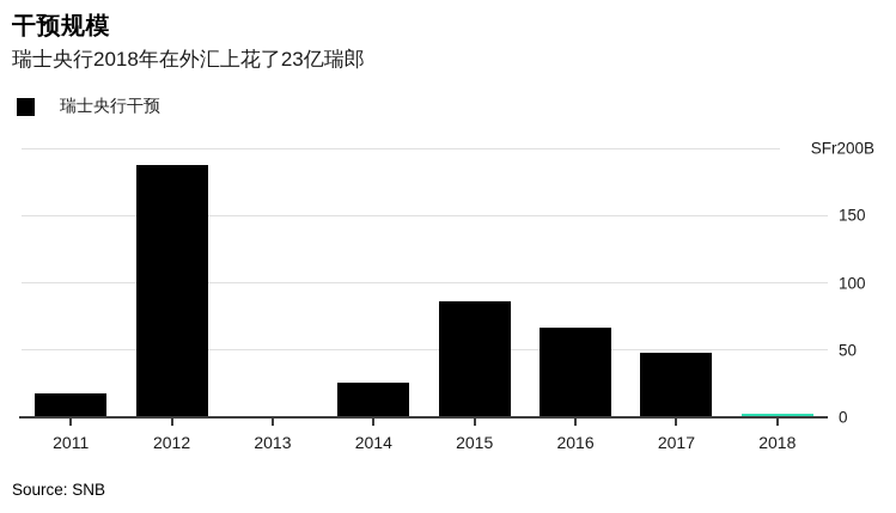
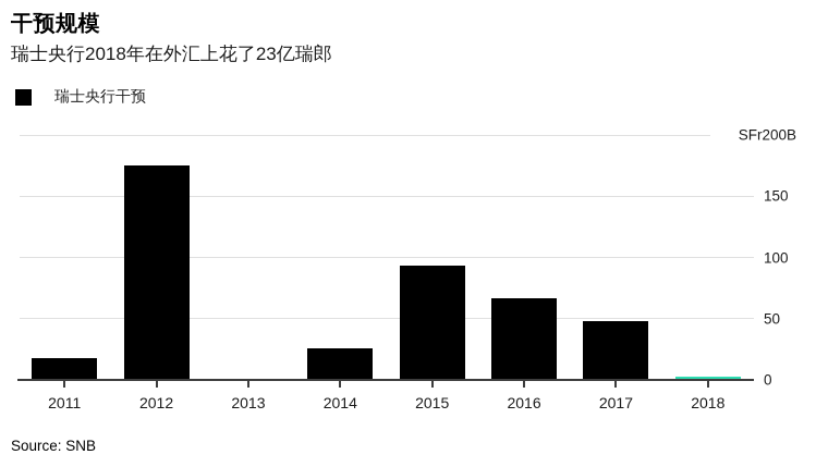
2012: 188 -> 175
2015: 86 -> 93
